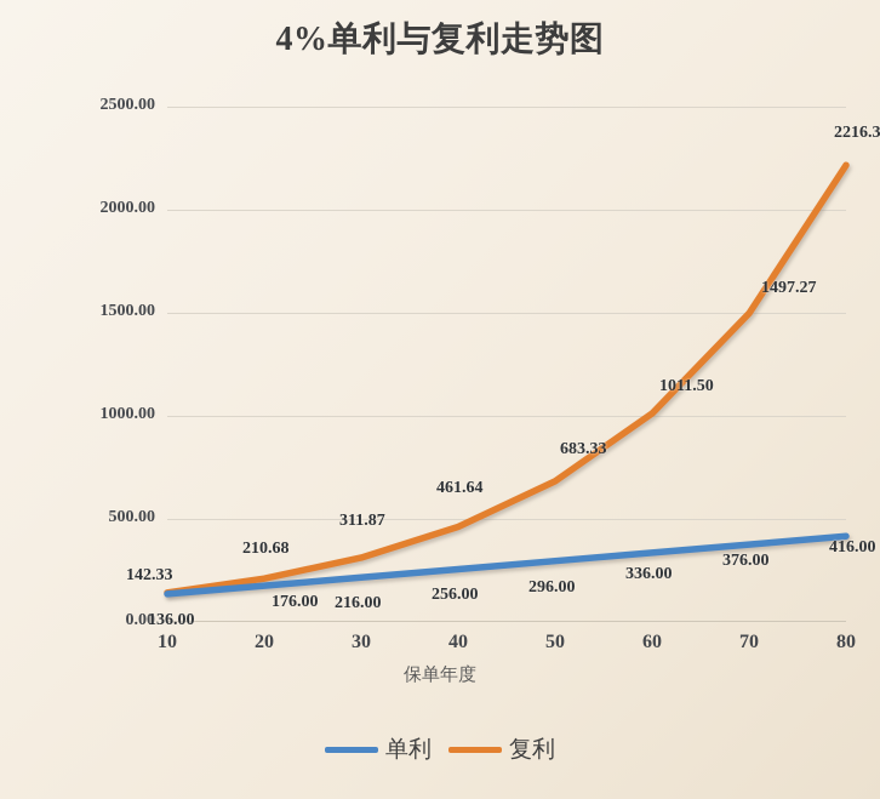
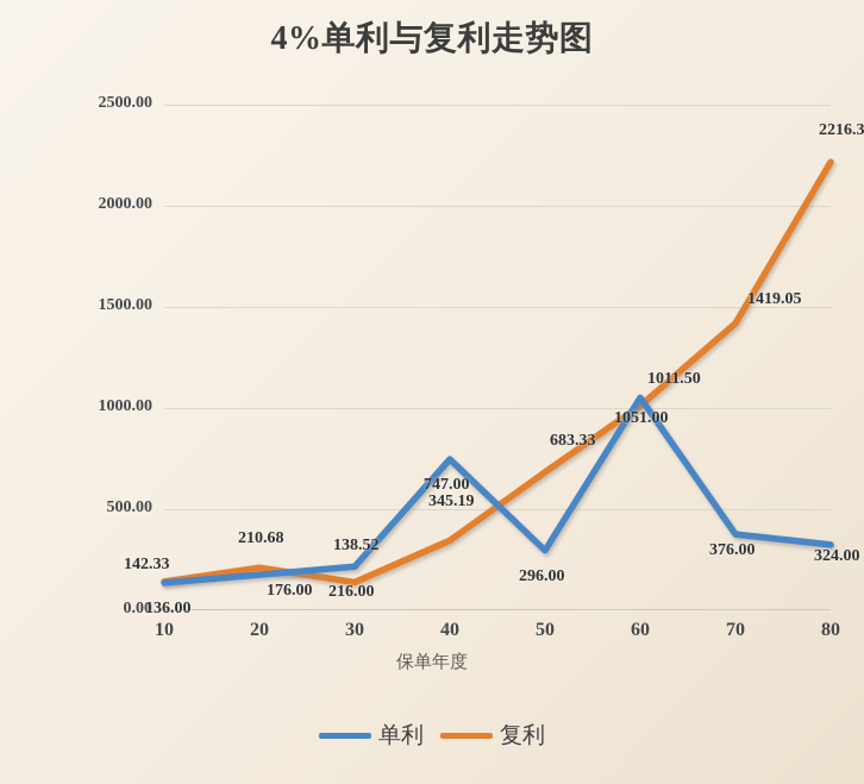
复利/30: 311.87 -> 138.52
单利/40: 256.00 -> 747.00
复利/40: 461.64 -> 345.19
单利/60: 336.00 -> 1051.00
复利/70: 1497.27 -> 1419.05
单利/80: 416.00 -> 324.00
